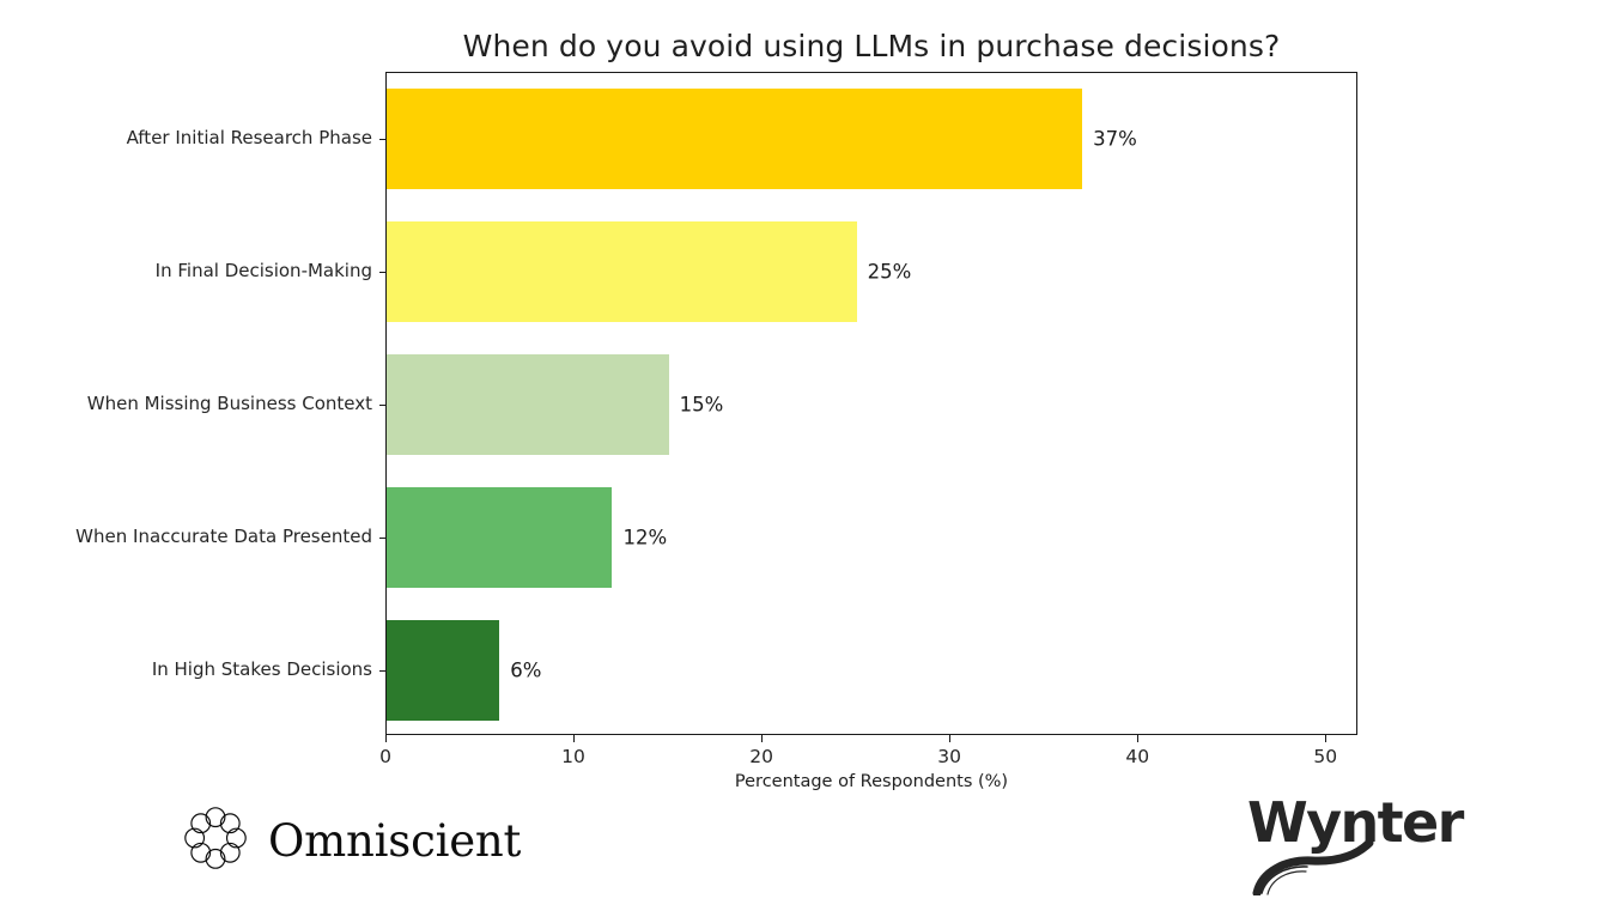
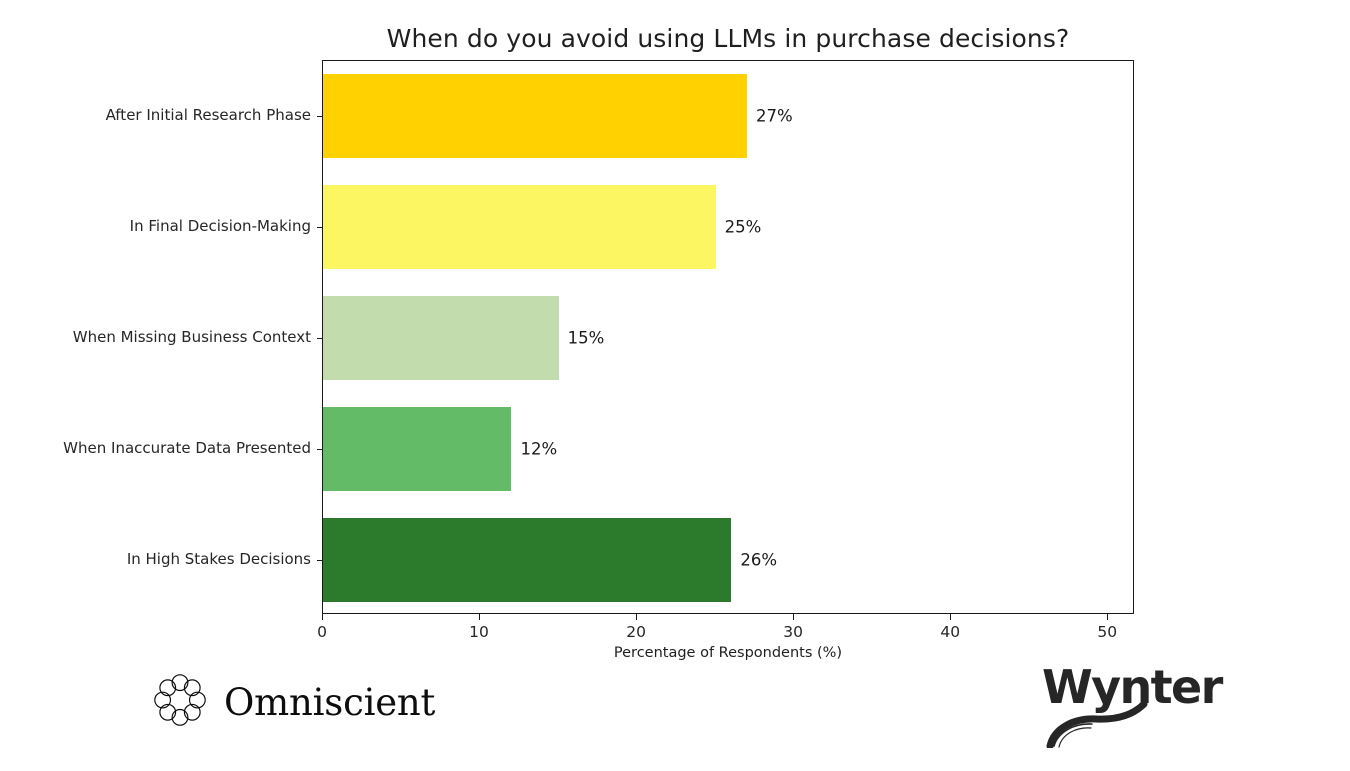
After Initial Research Phase: 37% -> 27%
In High Stakes Decisions: 6% -> 26%
